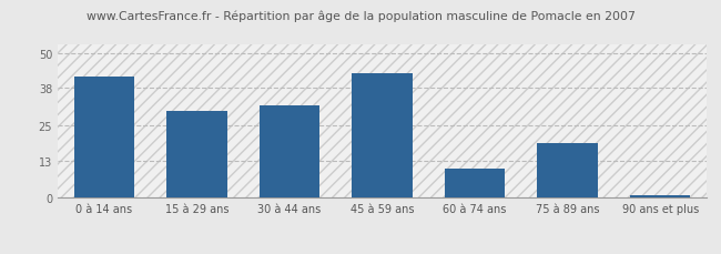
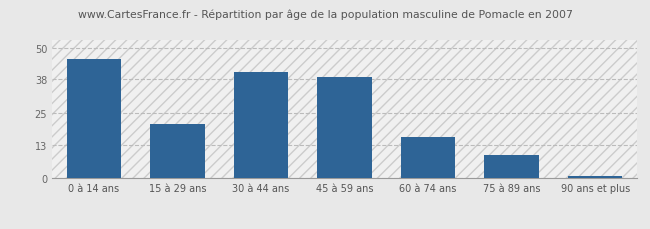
0 à 14 ans: 42 -> 46
15 à 29 ans: 30 -> 21
30 à 44 ans: 32 -> 41
45 à 59 ans: 43 -> 39
60 à 74 ans: 10 -> 16
75 à 89 ans: 19 -> 9
